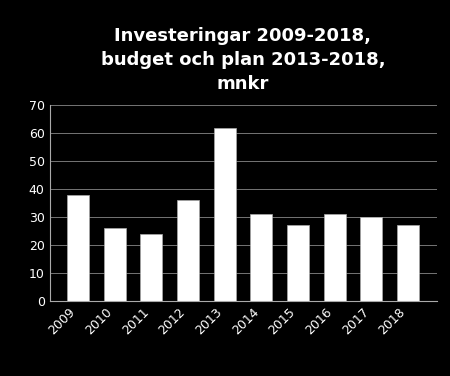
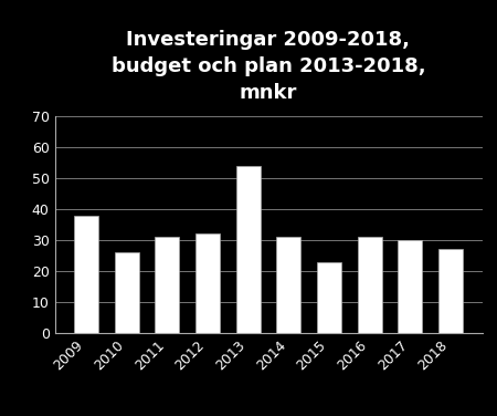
2011: 24 -> 31
2012: 36 -> 32
2013: 62 -> 54
2015: 27 -> 23
